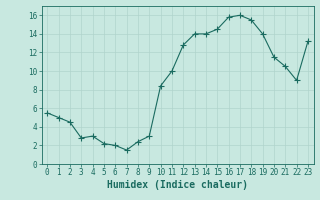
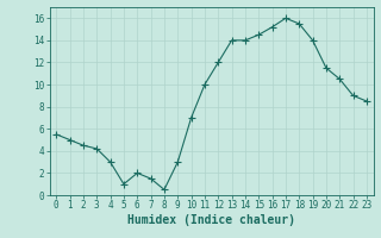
3: 2.8 -> 4.2
5: 2.2 -> 1.0
8: 2.4 -> 0.5
10: 8.4 -> 7.0
12: 12.8 -> 12.0
16: 15.8 -> 15.2
23: 13.2 -> 8.5
